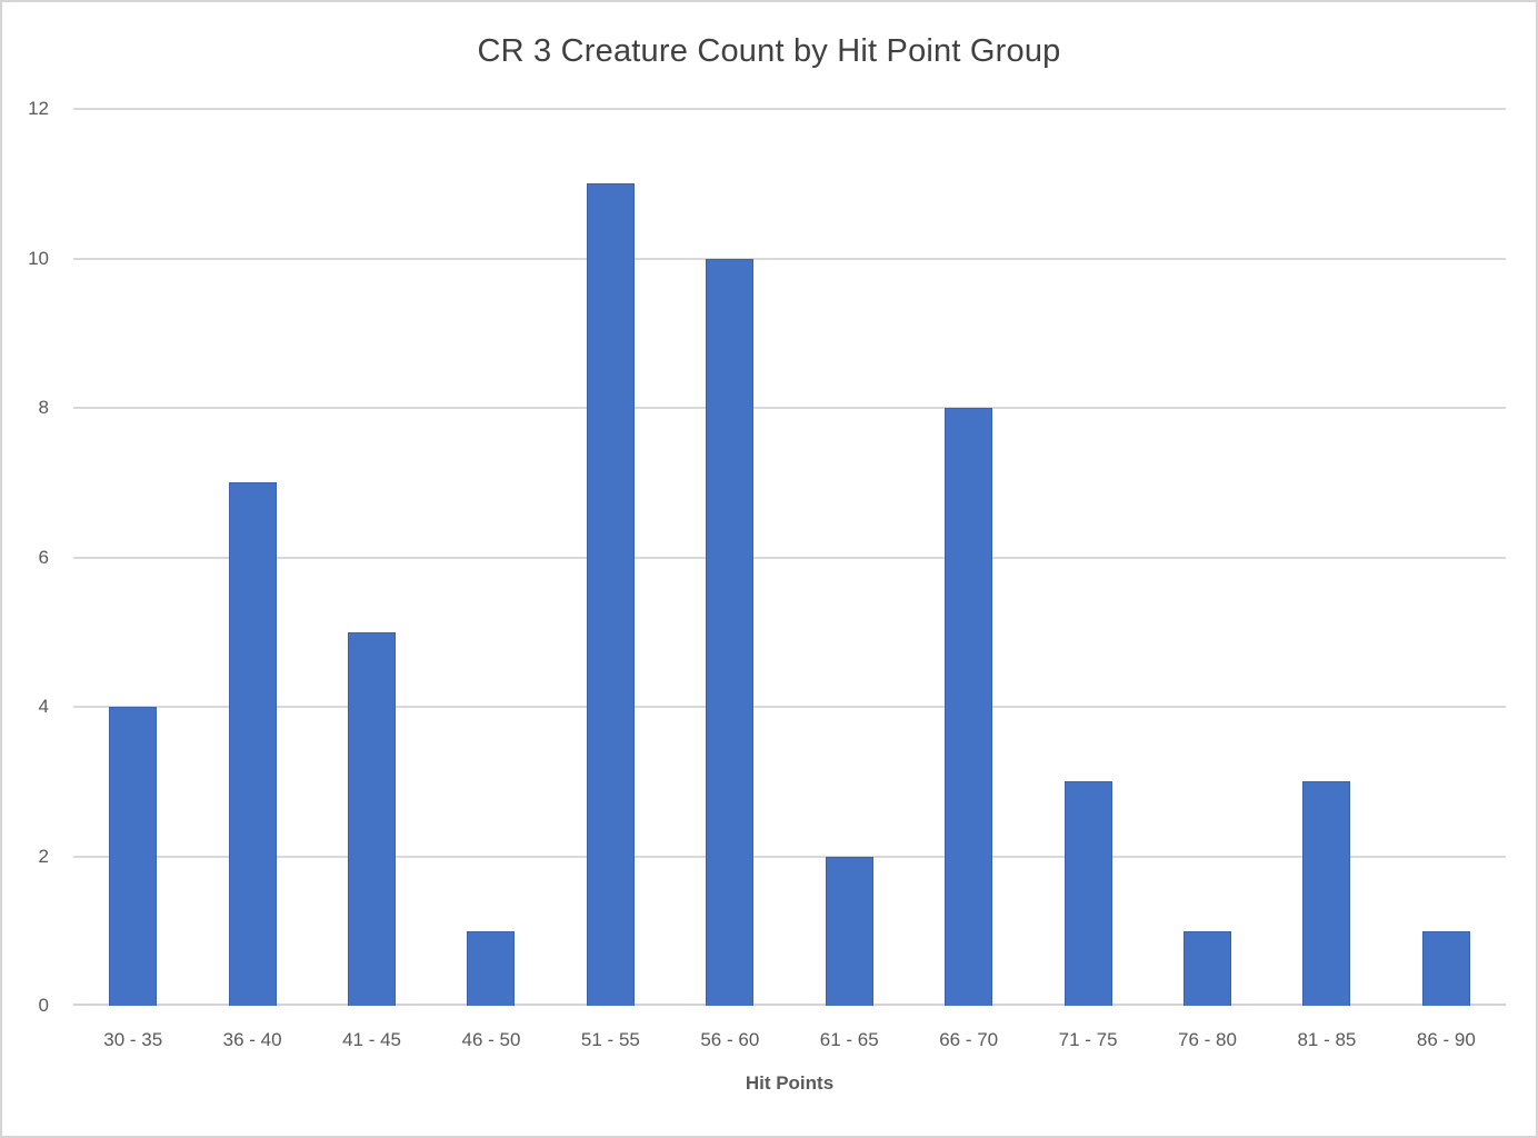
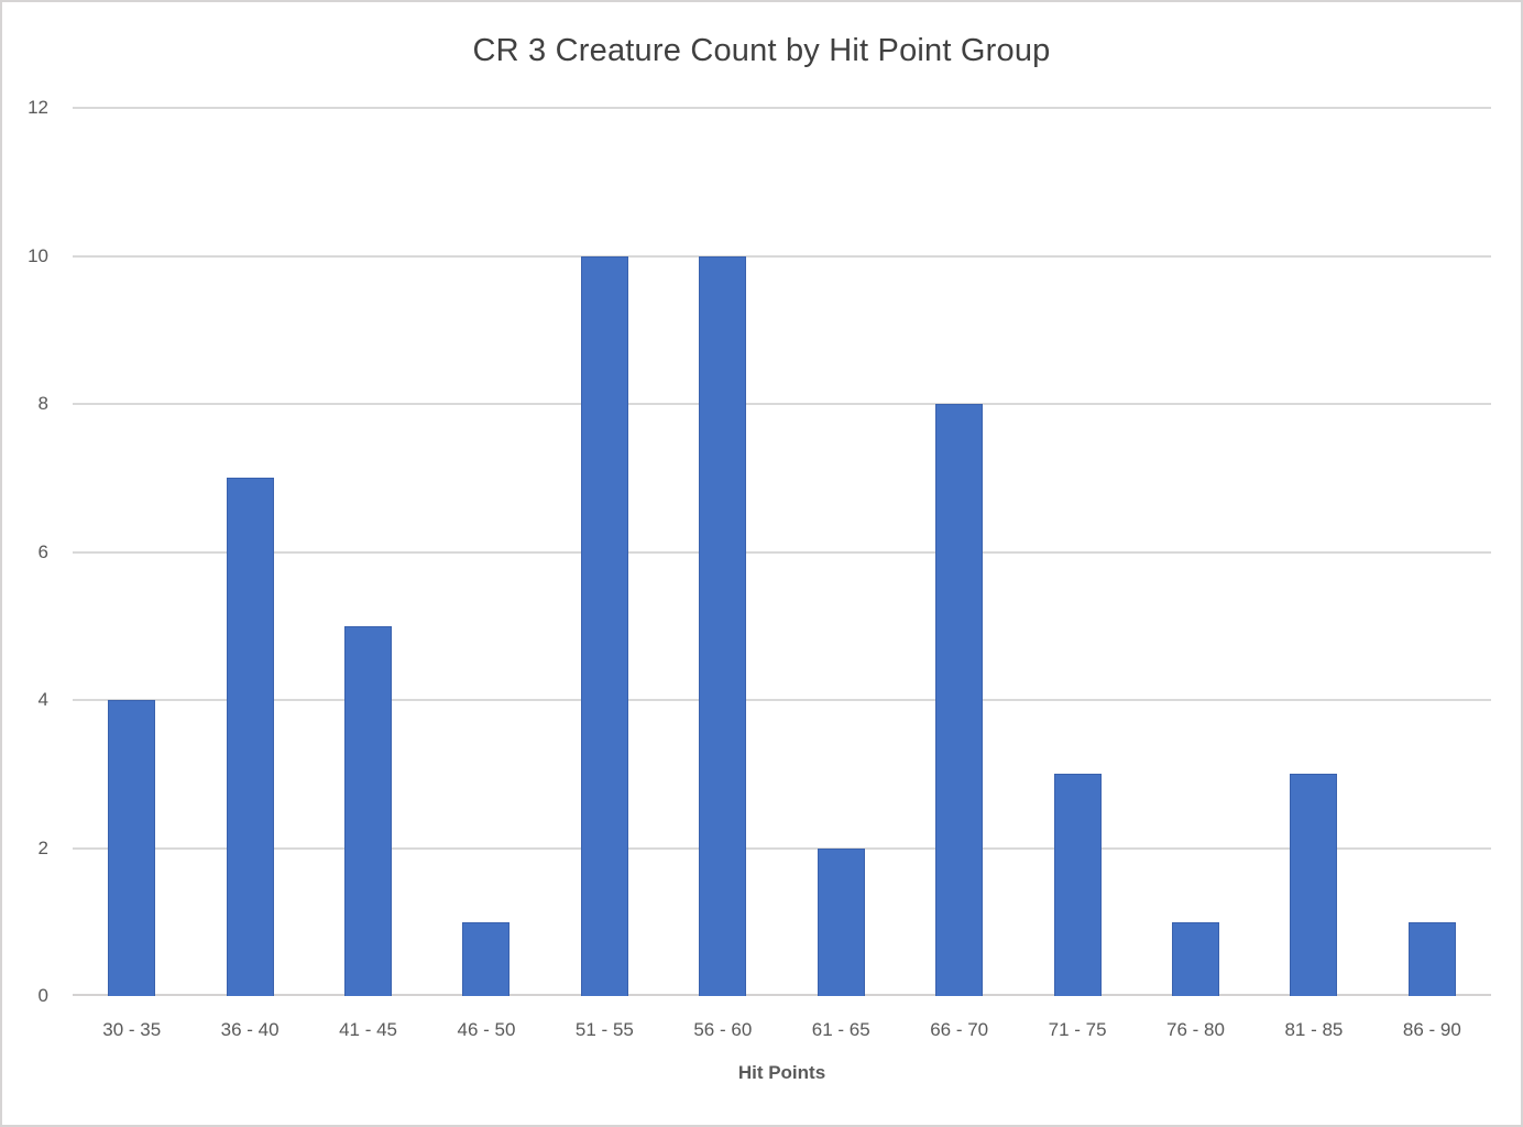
51 - 55: 11 -> 10
